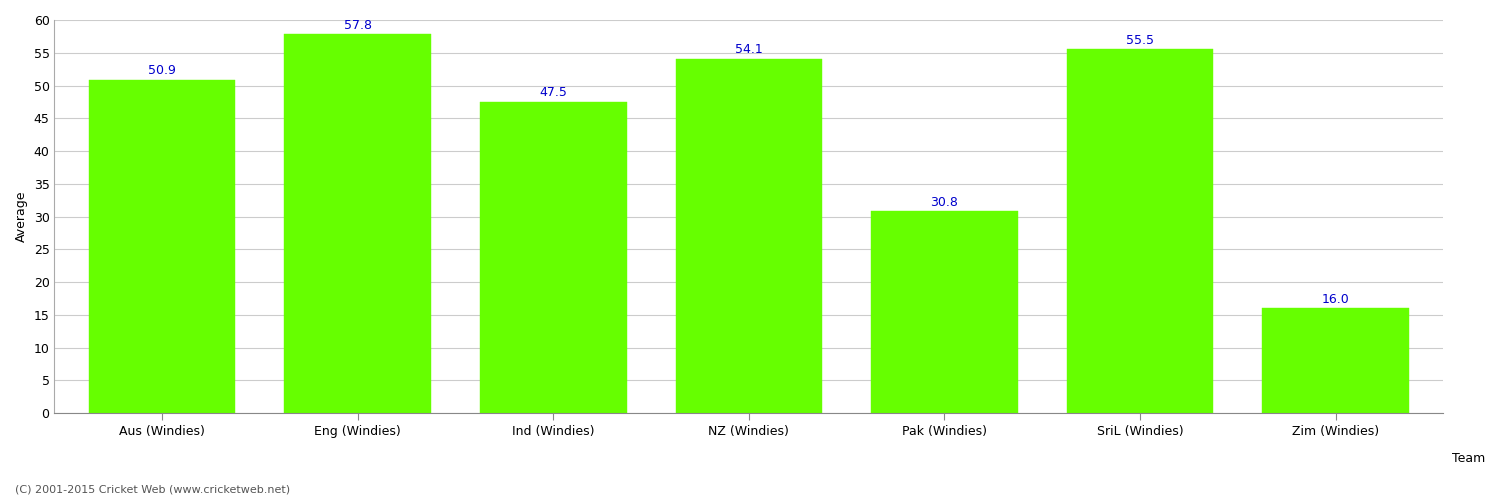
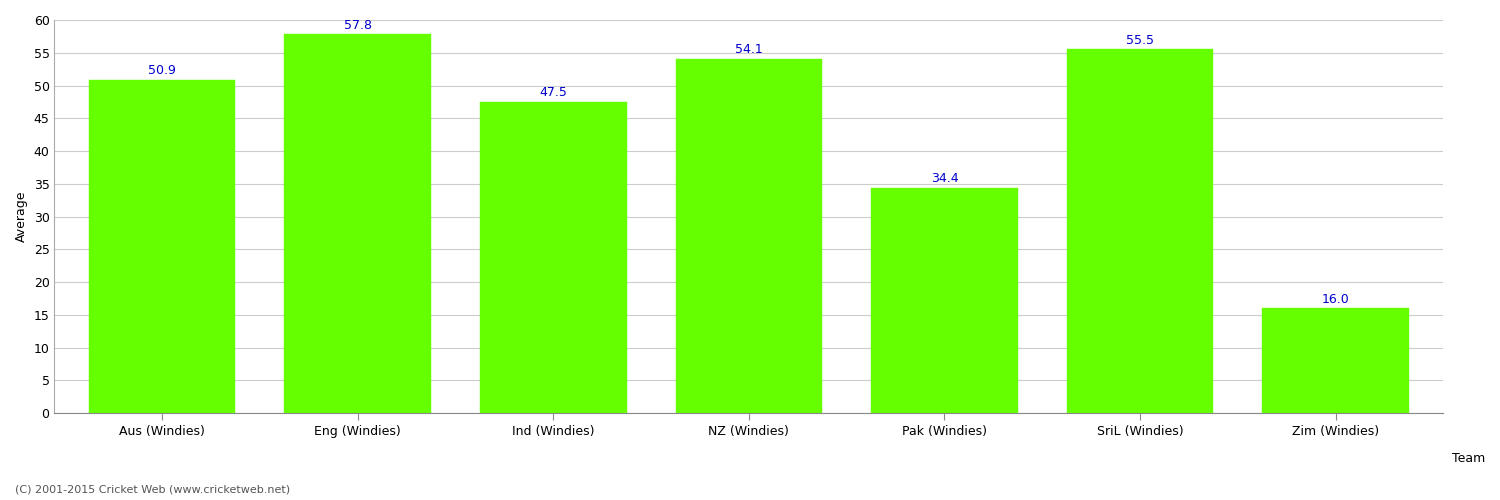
Pak (Windies): 30.8 -> 34.4
